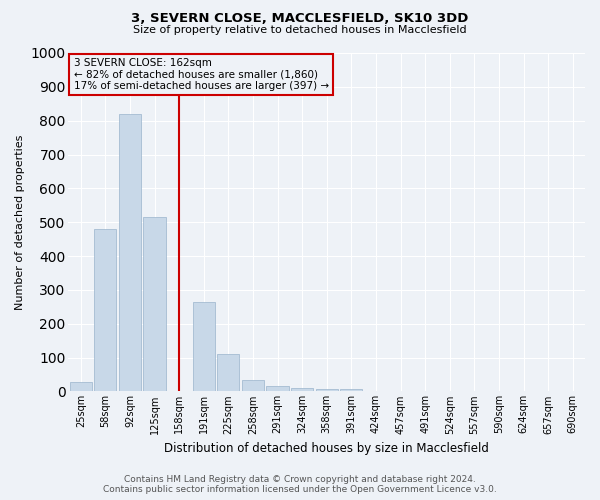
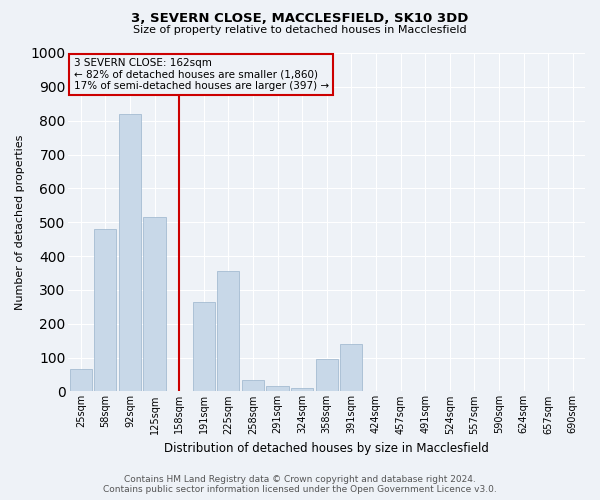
25sqm: 28 -> 65
225sqm: 110 -> 355
358sqm: 8 -> 95
391sqm: 8 -> 140
